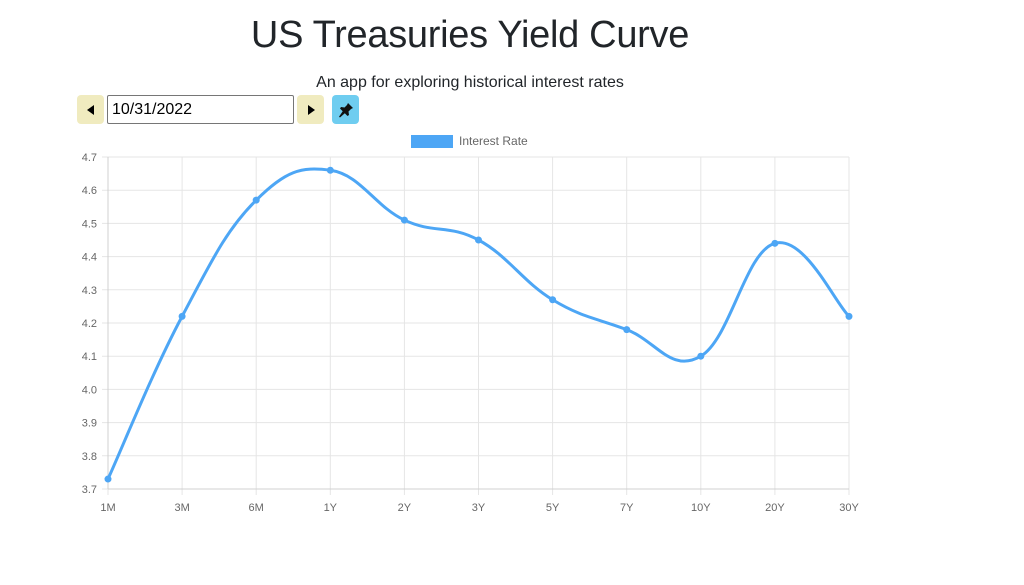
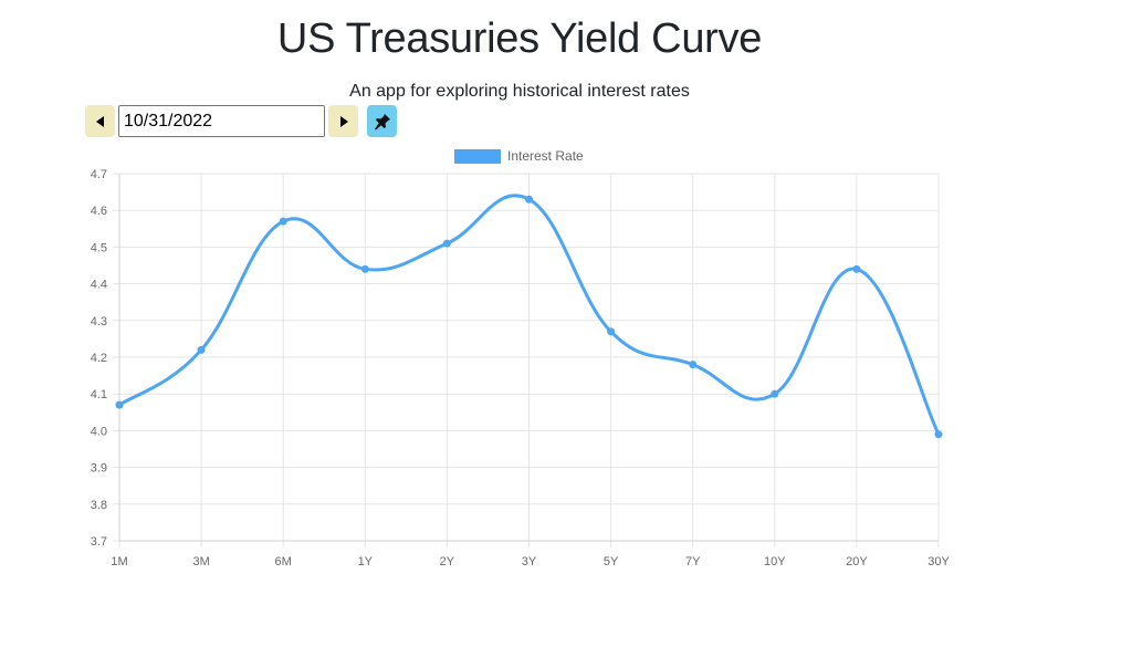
1M: 3.73 -> 4.07
1Y: 4.66 -> 4.44
3Y: 4.45 -> 4.63
30Y: 4.22 -> 3.99
